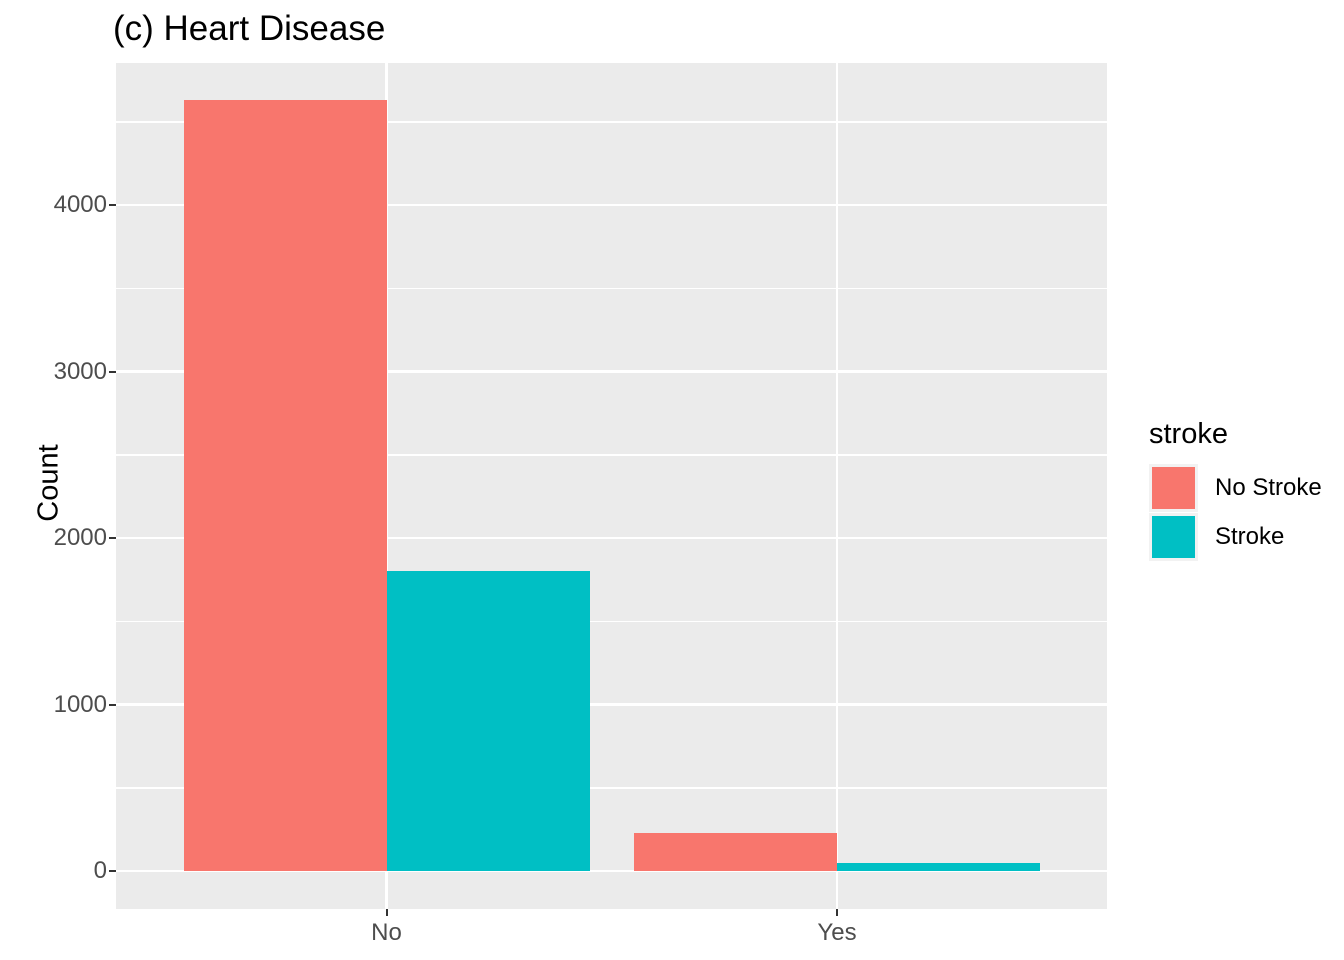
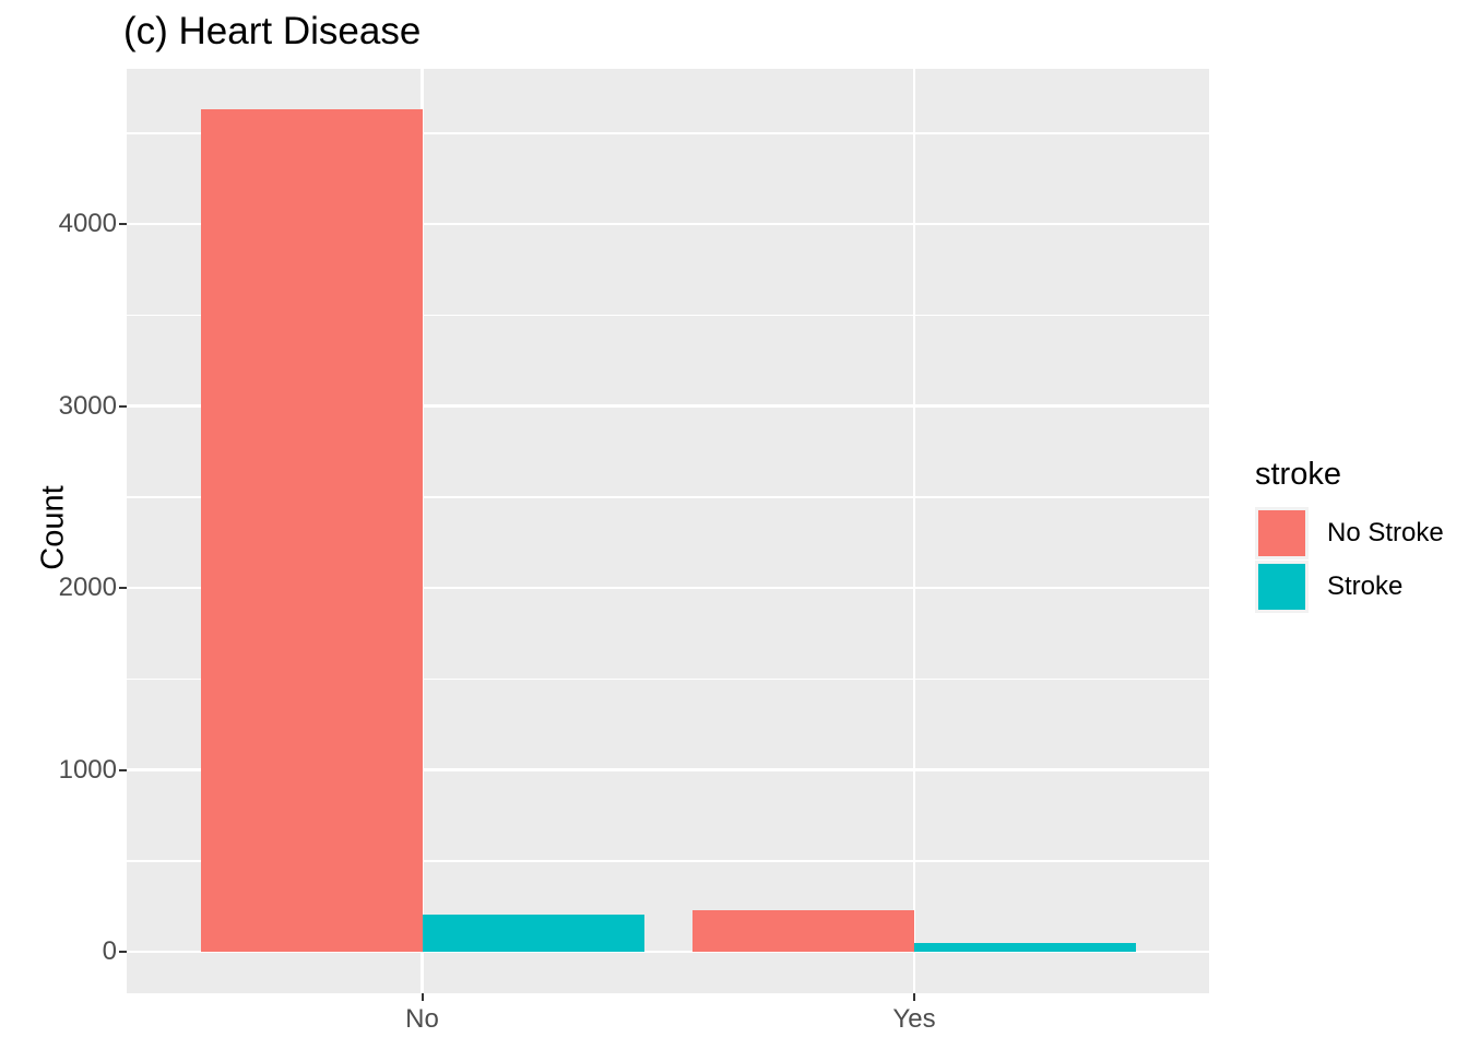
Stroke/No: 1800 -> 200
